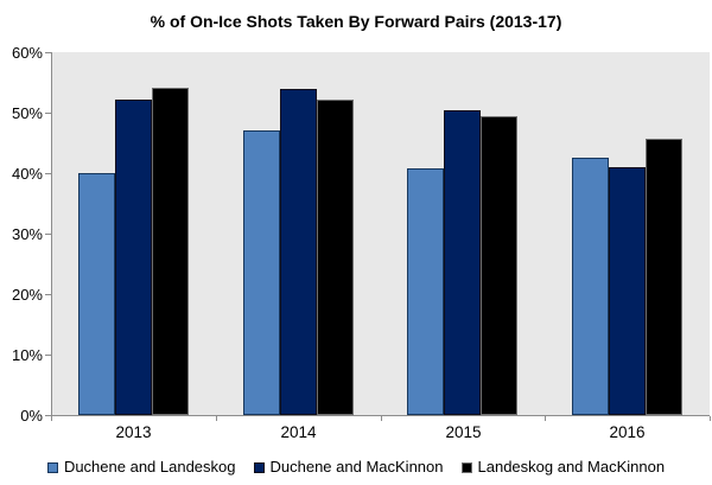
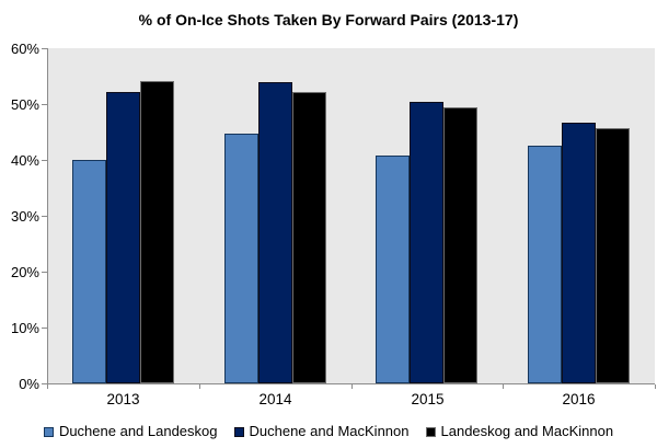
Duchene and Landeskog/2014: 47% -> 45%
Duchene and MacKinnon/2016: 41% -> 47%
